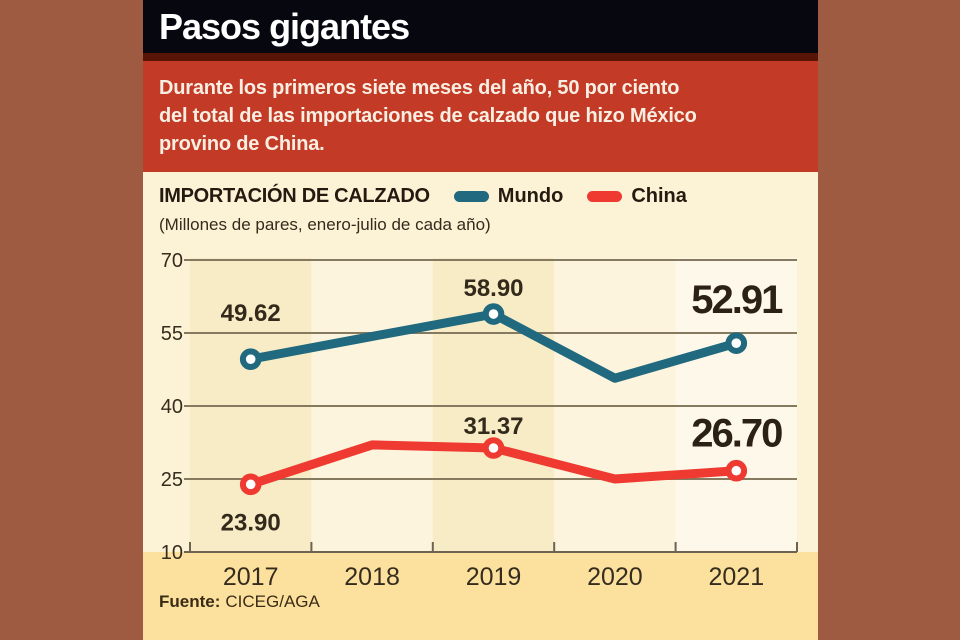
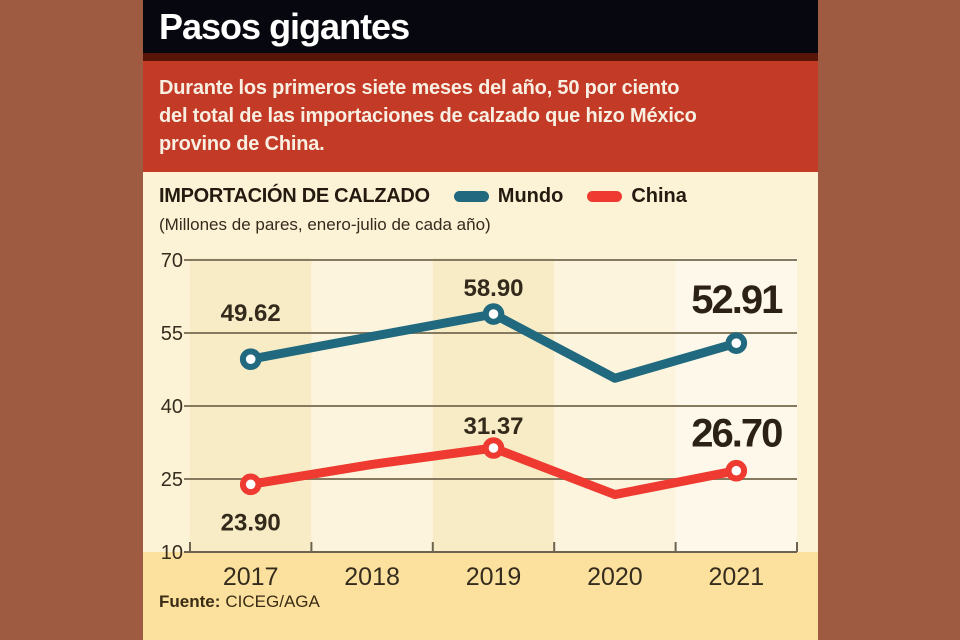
China/2018: 32 -> 28
China/2020: 25 -> 22
